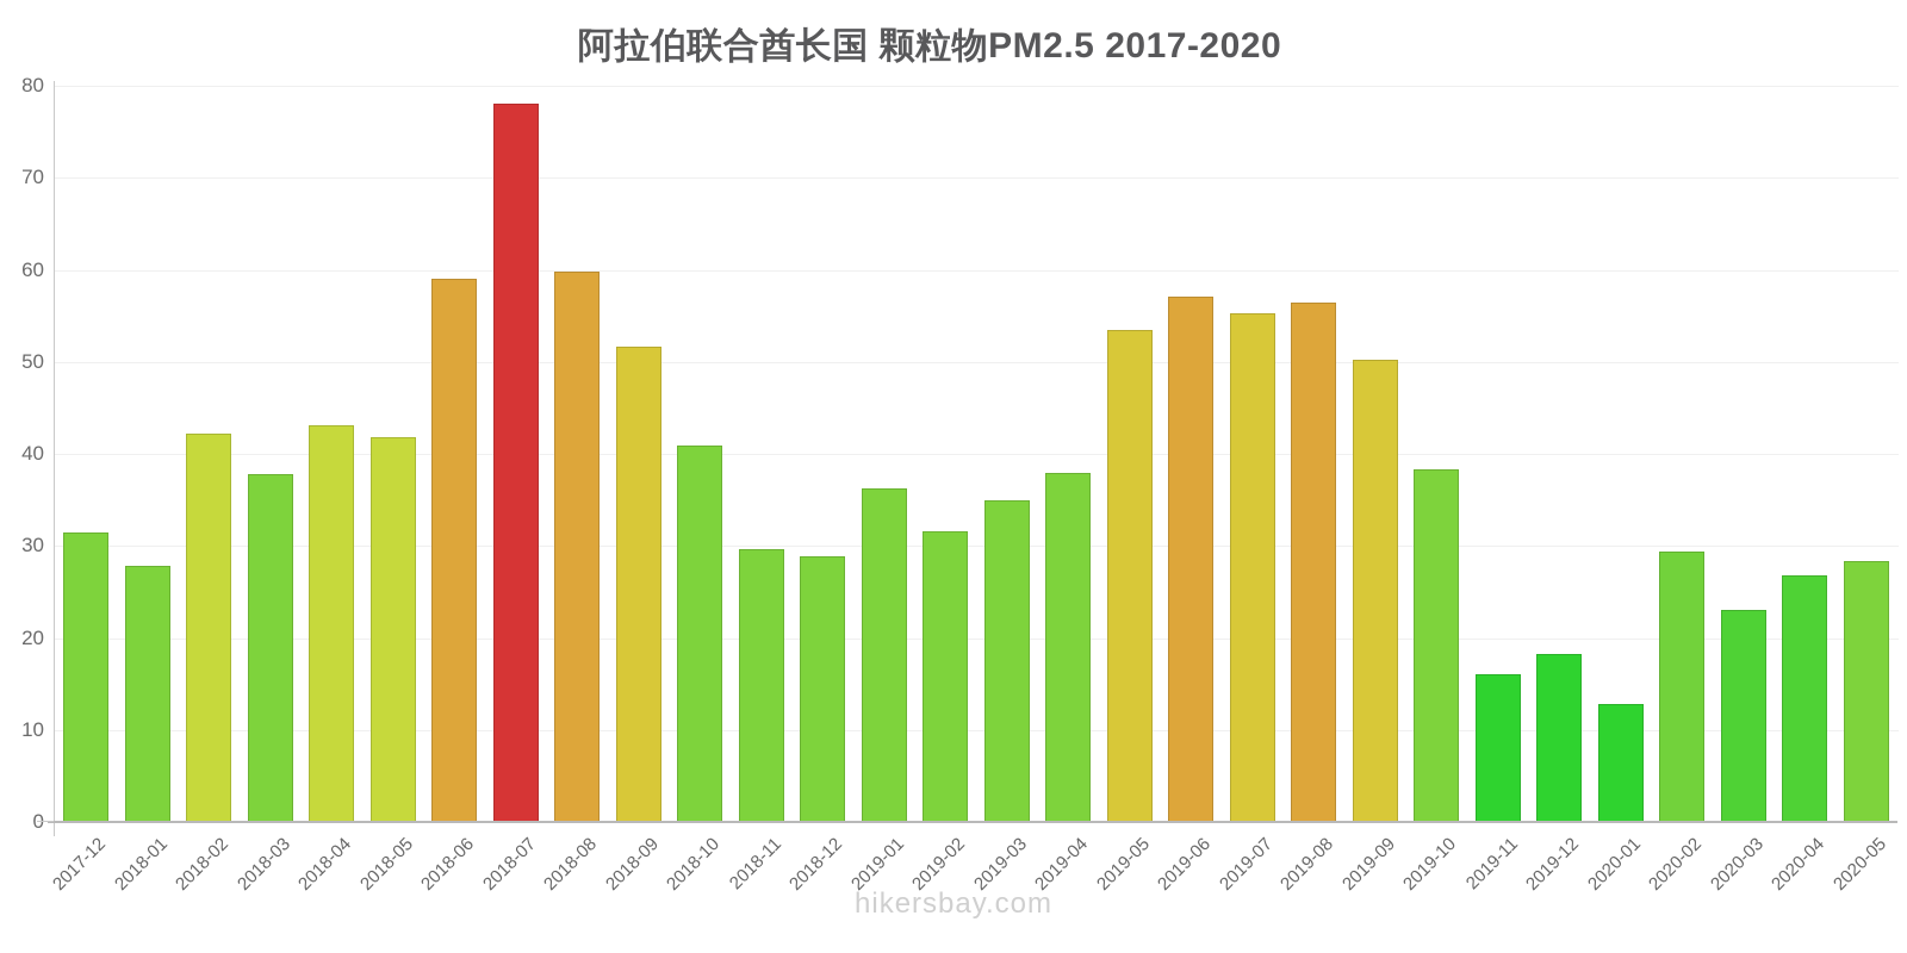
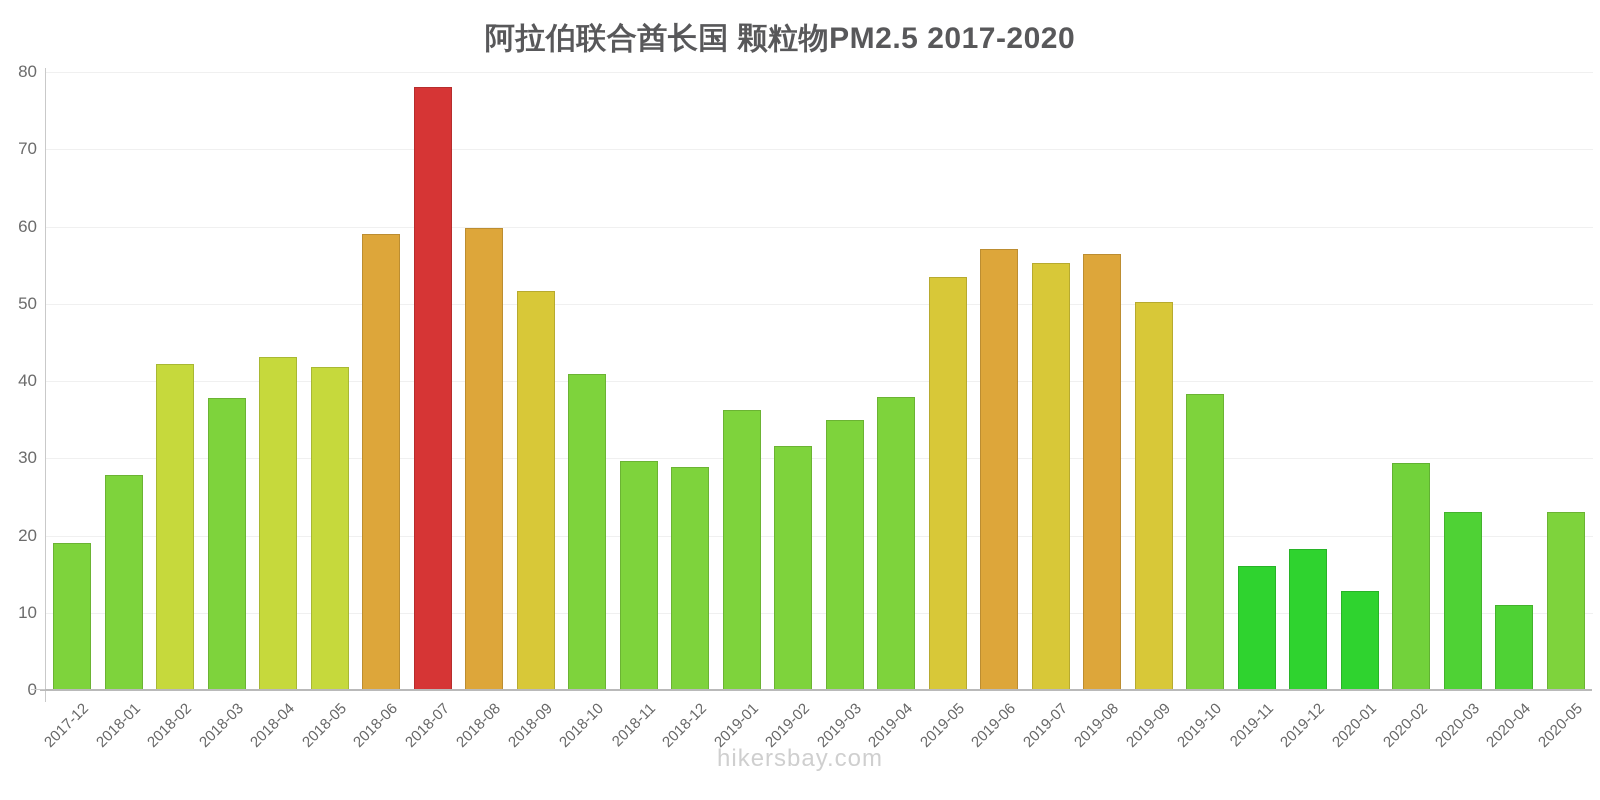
2017-12: 31 -> 19
2020-04: 27 -> 11
2020-05: 28 -> 23
